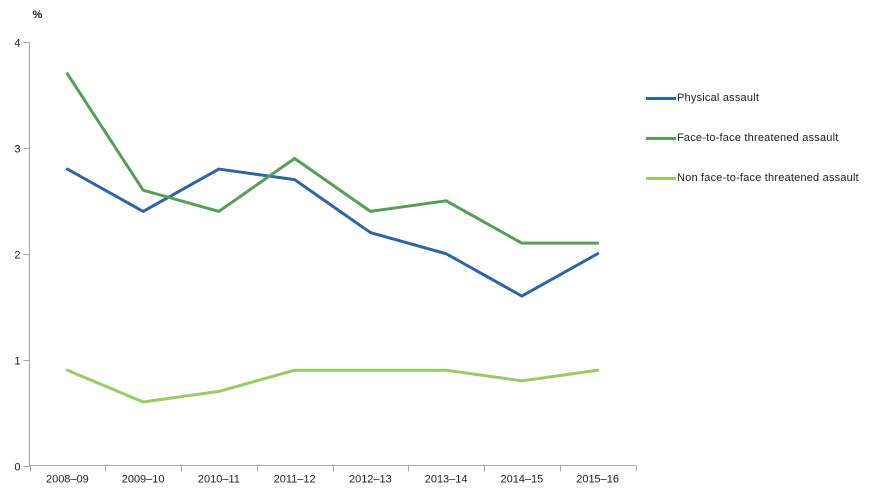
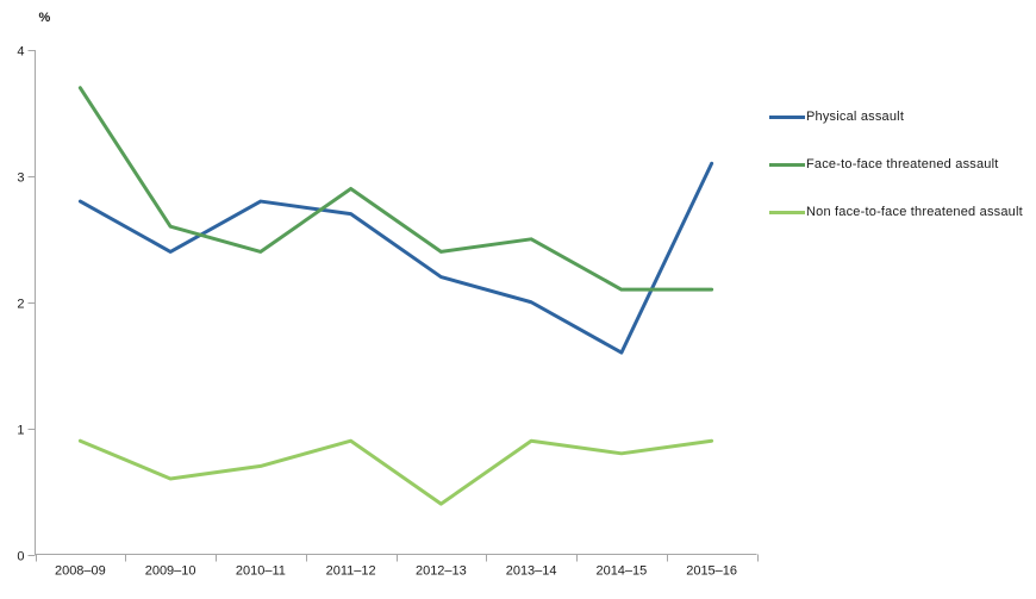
Non face-to-face threatened assault/2012–13: 0.9 -> 0.4
Physical assault/2015–16: 2.0 -> 3.1
